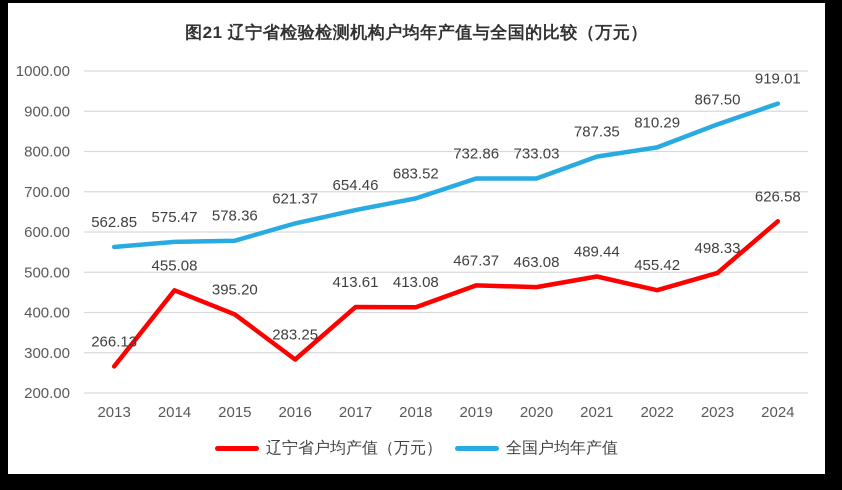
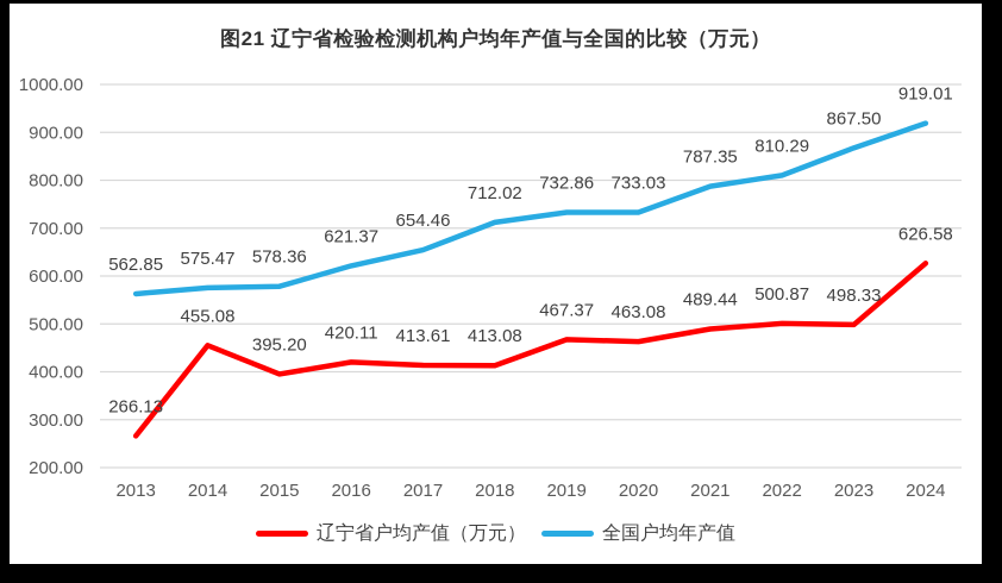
辽宁省户均产值（万元）/2016: 283.25 -> 420.11
全国户均年产值/2018: 683.52 -> 712.02
辽宁省户均产值（万元）/2022: 455.42 -> 500.87
